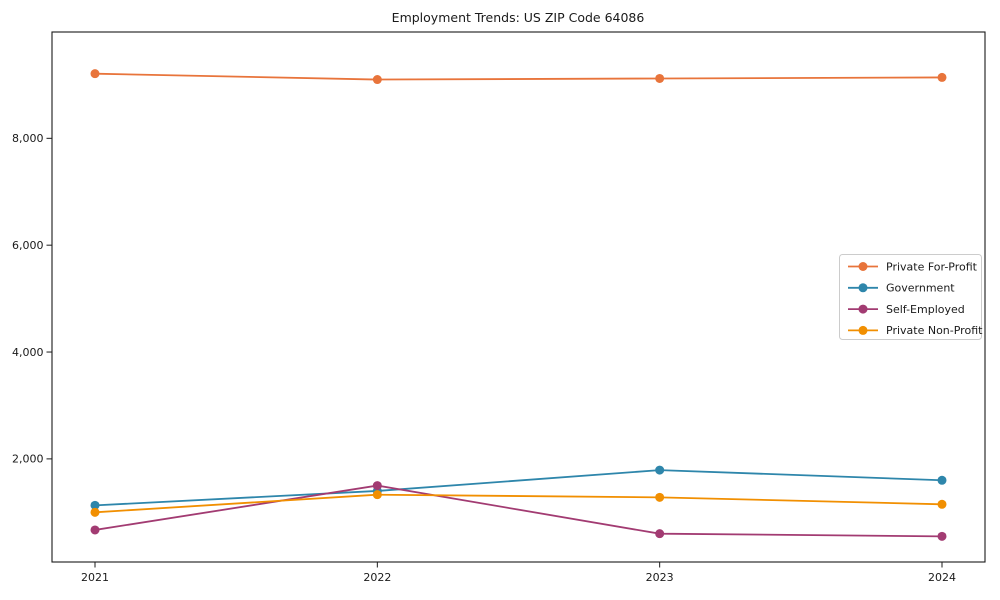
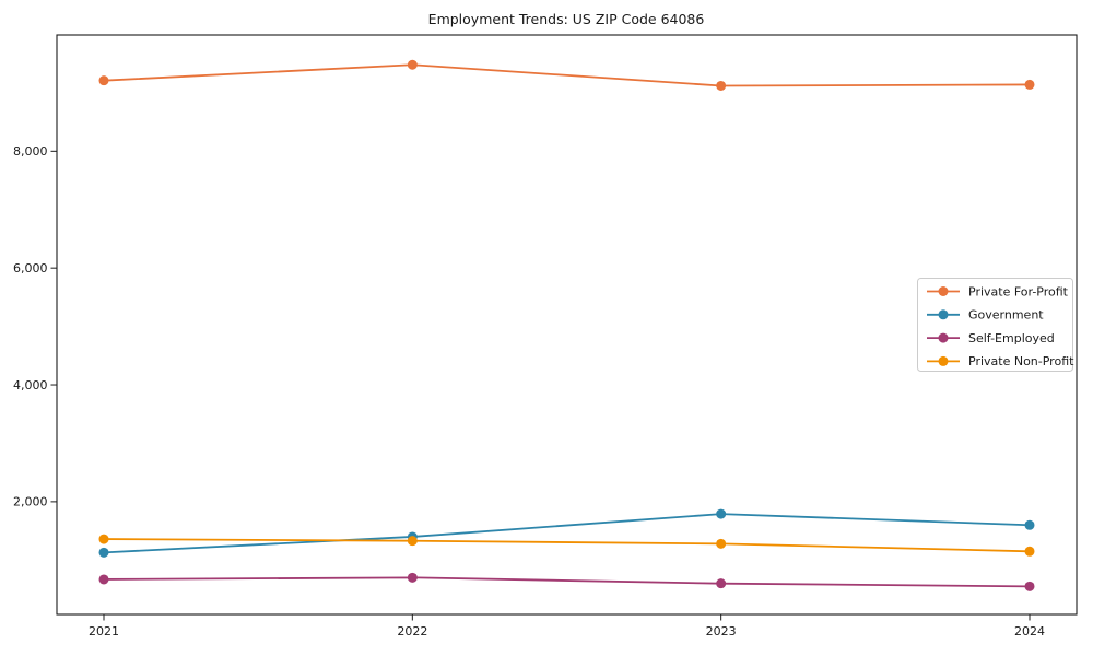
Private Non-Profit/2021: 1000 -> 1400
Private For-Profit/2022: 9100 -> 9500
Self-Employed/2022: 1500 -> 700
